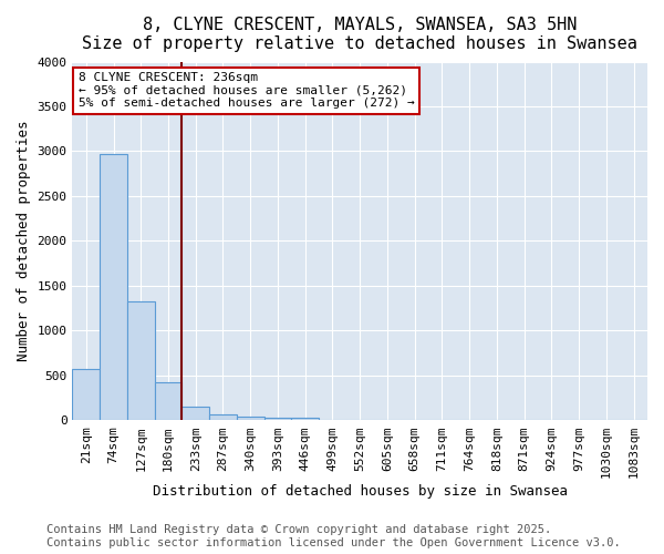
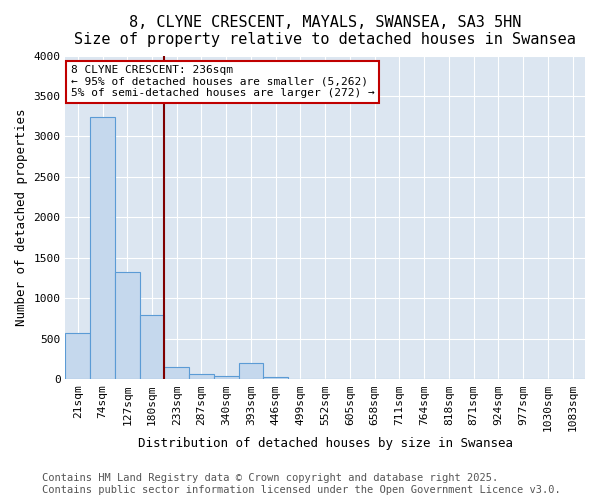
74sqm: 2970 -> 3240
180sqm: 420 -> 800
393sqm: 30 -> 200
